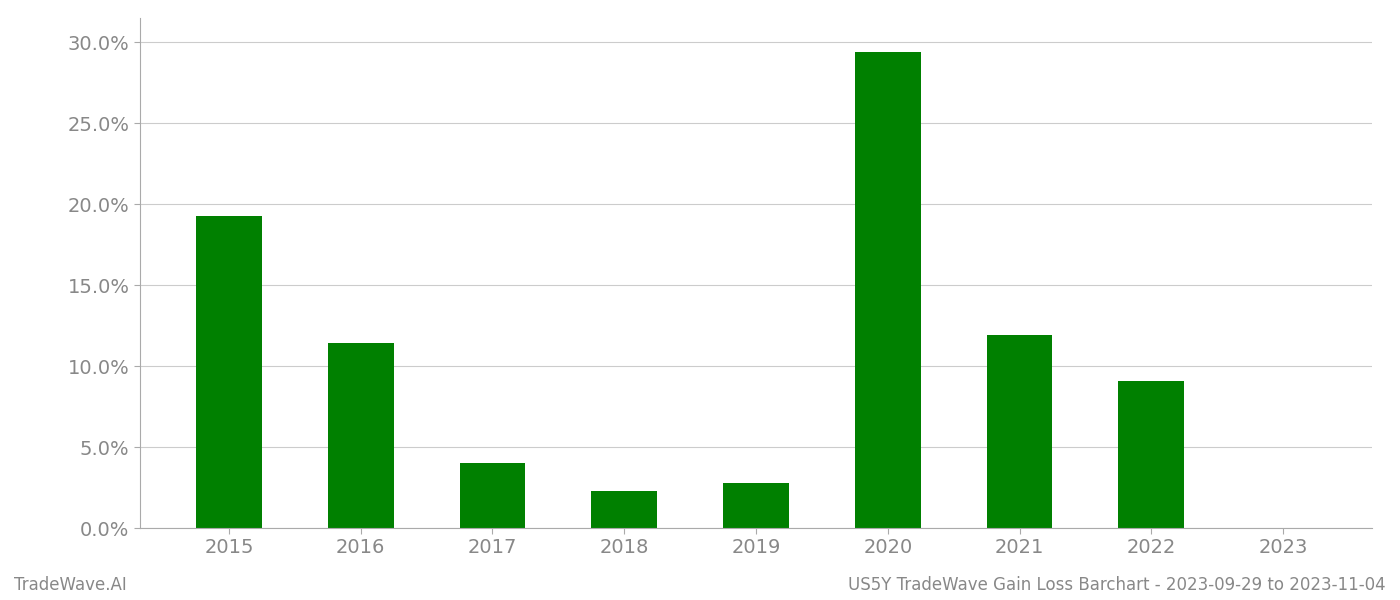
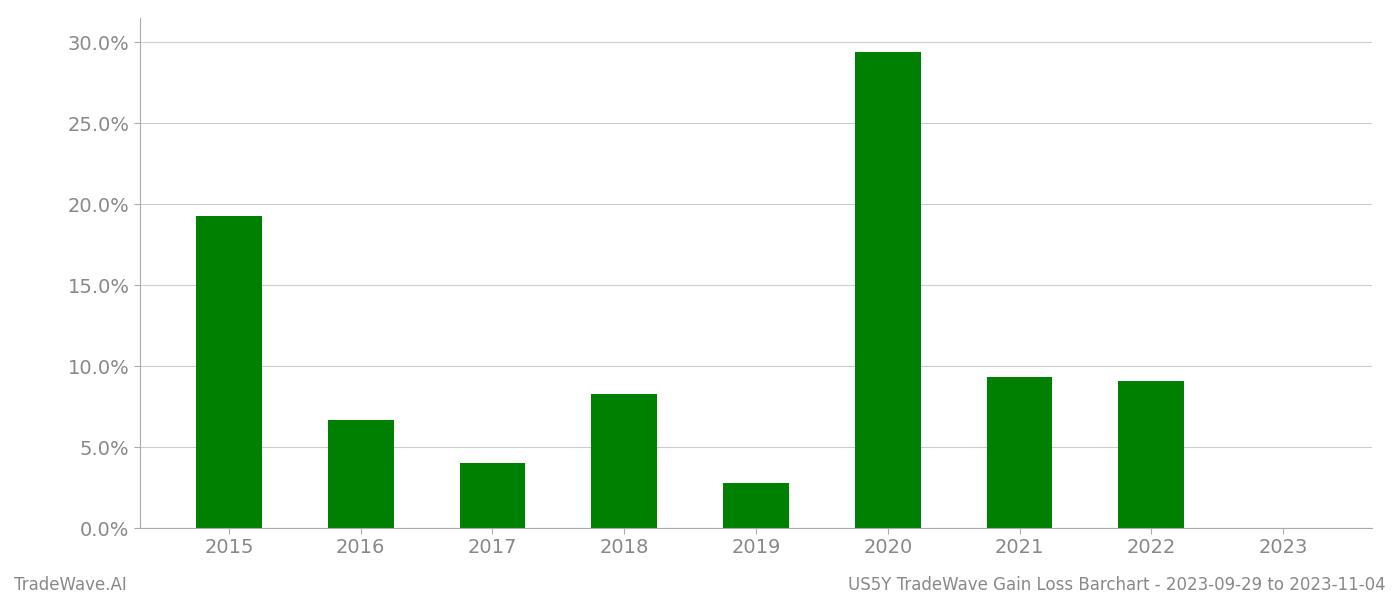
2016: 11.4% -> 6.7%
2018: 2.3% -> 8.3%
2021: 11.9% -> 9.3%
